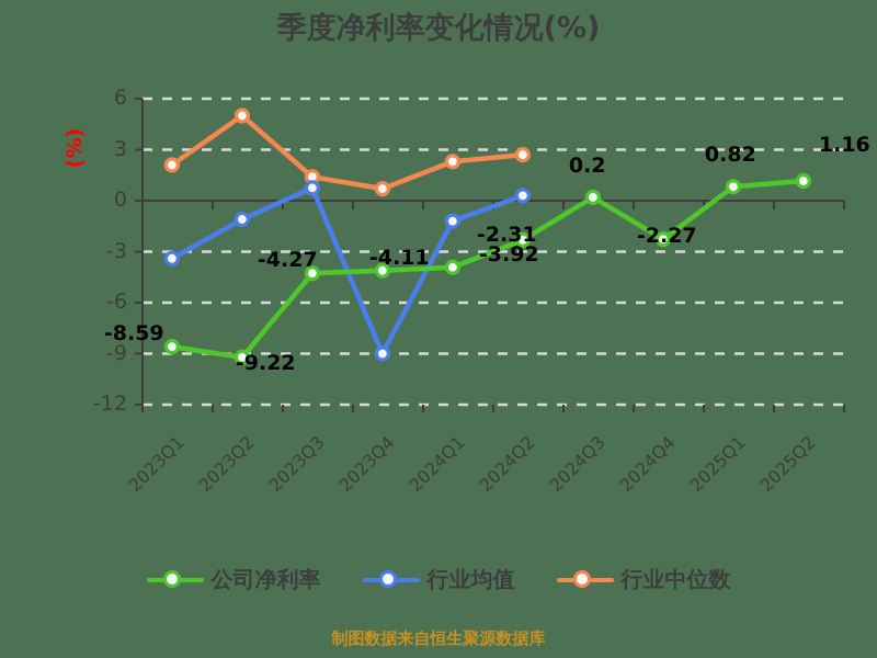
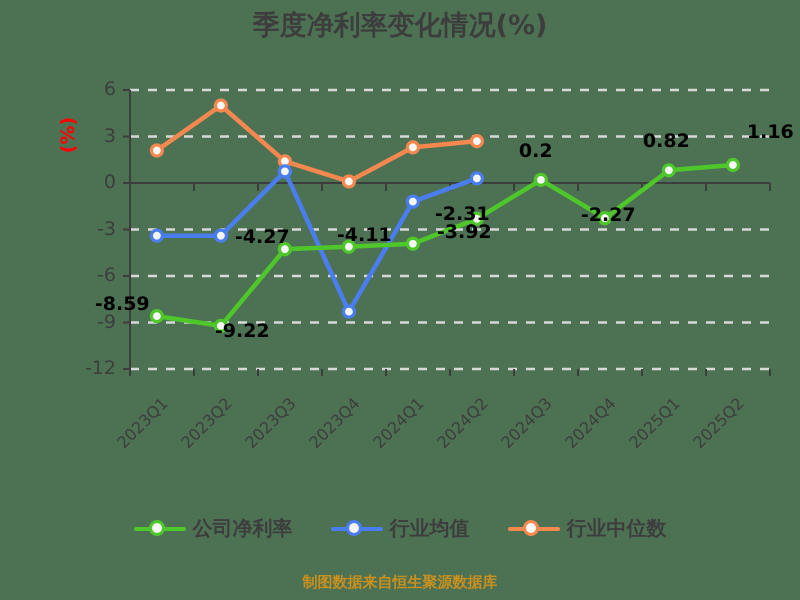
行业均值/2023Q2: -1.1 -> -3.4
行业均值/2023Q4: -9.0 -> -8.3
行业中位数/2023Q4: 0.7 -> 0.1
